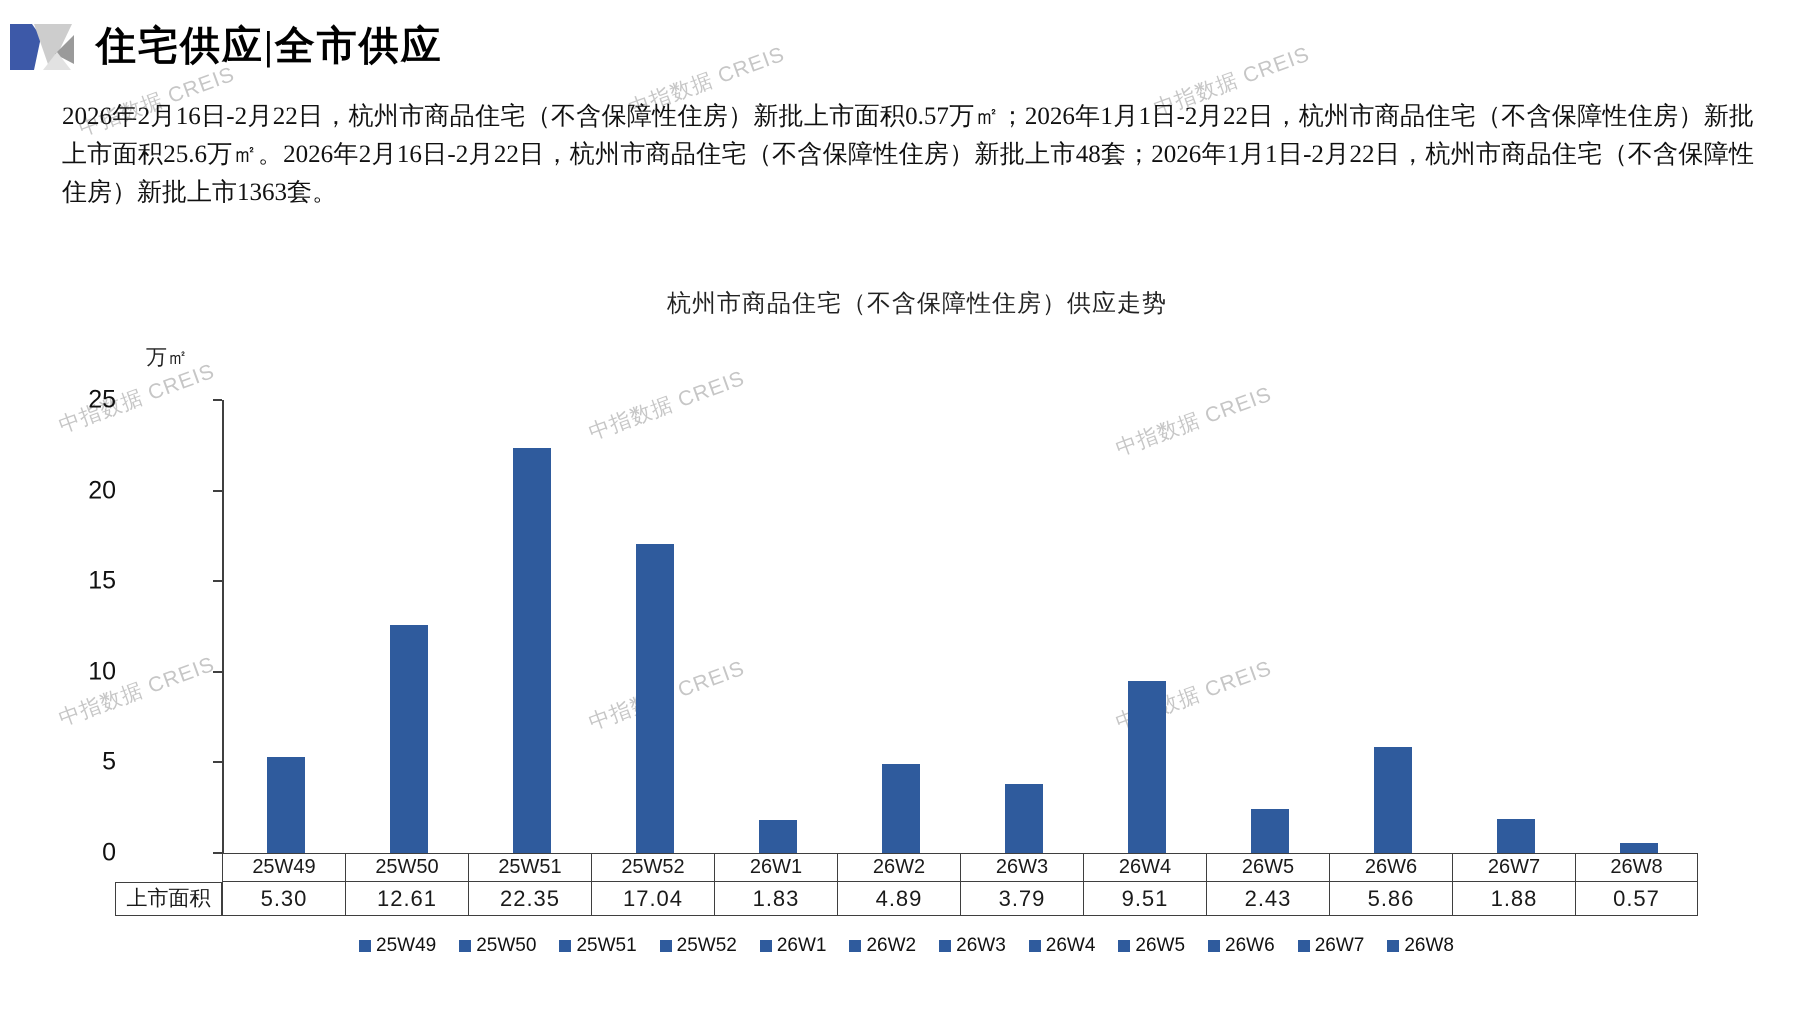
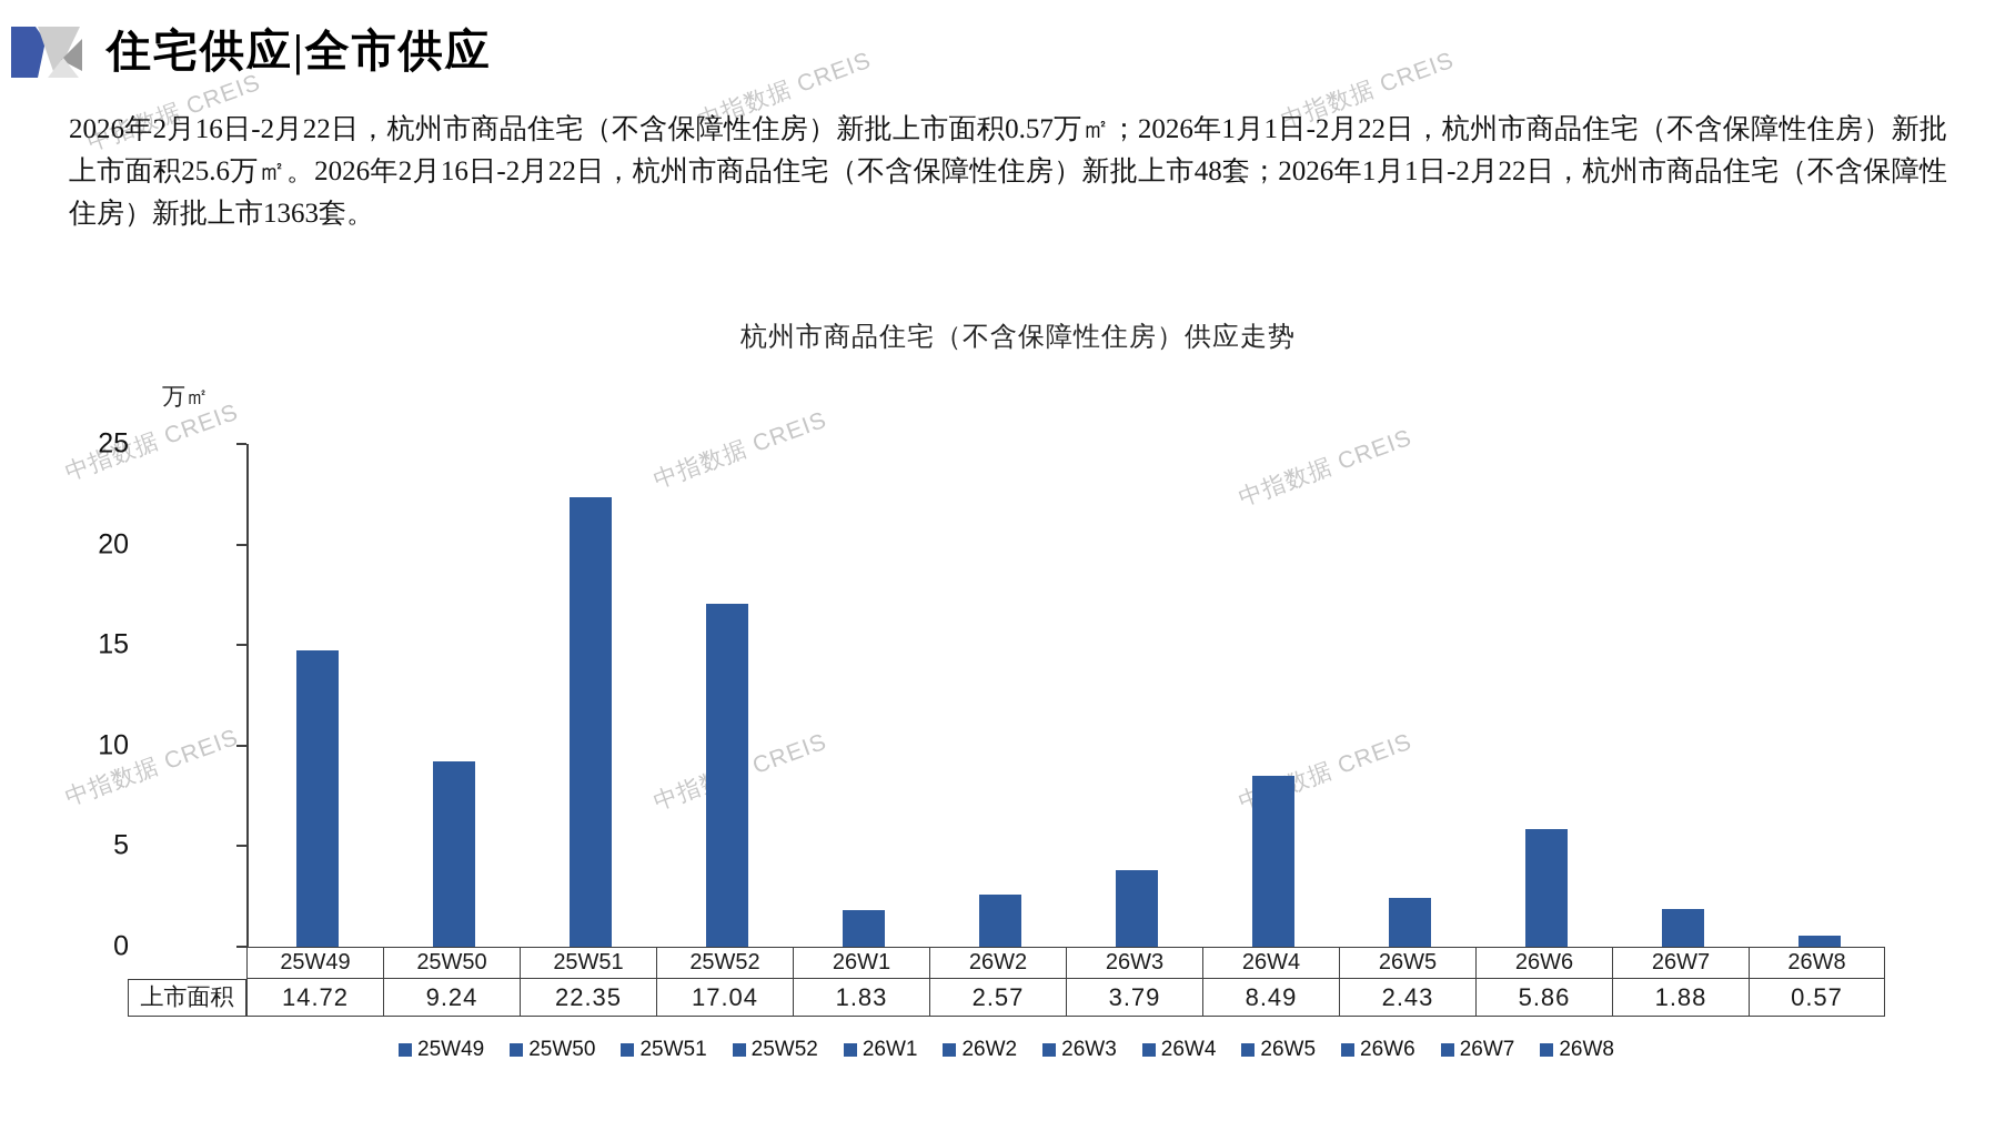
25W49: 5.30 -> 14.72
25W50: 12.61 -> 9.24
26W2: 4.89 -> 2.57
26W4: 9.51 -> 8.49
